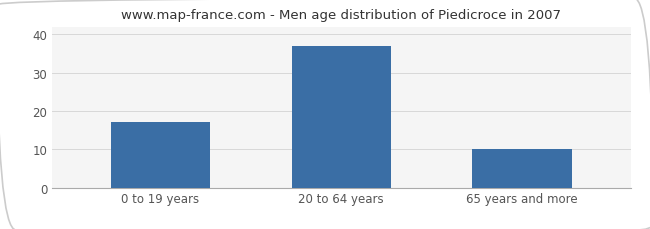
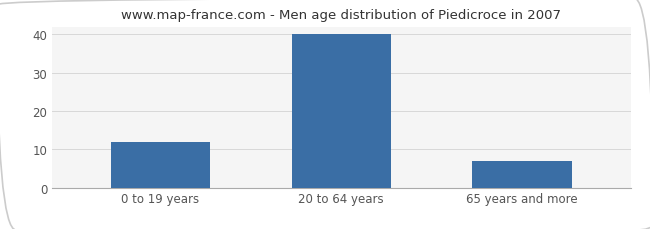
0 to 19 years: 17 -> 12
20 to 64 years: 37 -> 40
65 years and more: 10 -> 7
